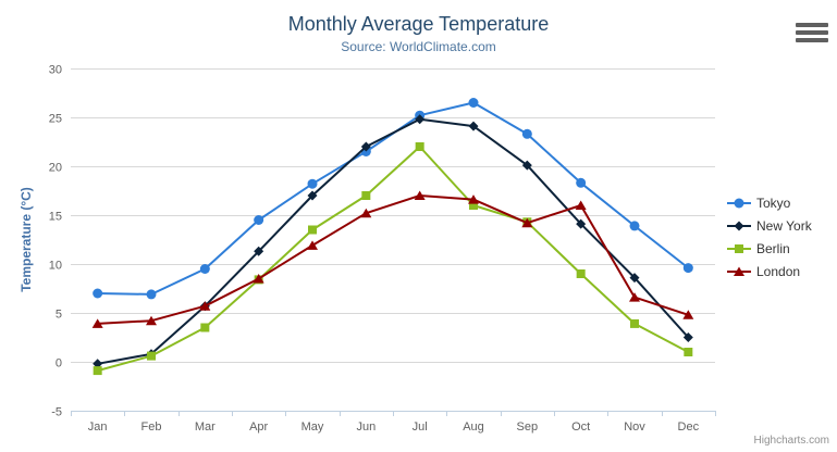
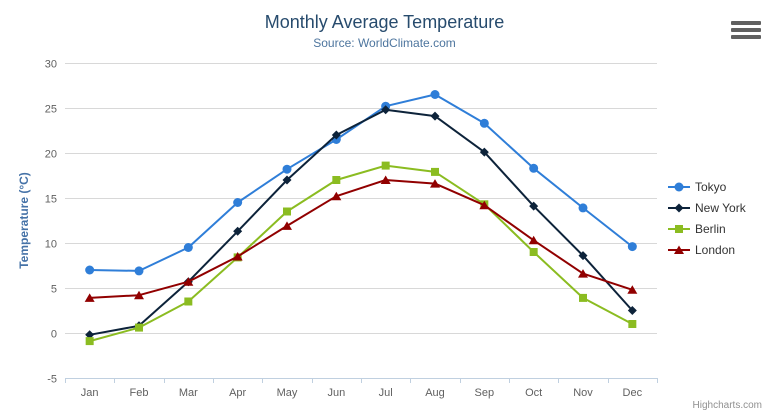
Berlin/Jul: 22 -> 19
Berlin/Aug: 16 -> 18
London/Oct: 16 -> 10
